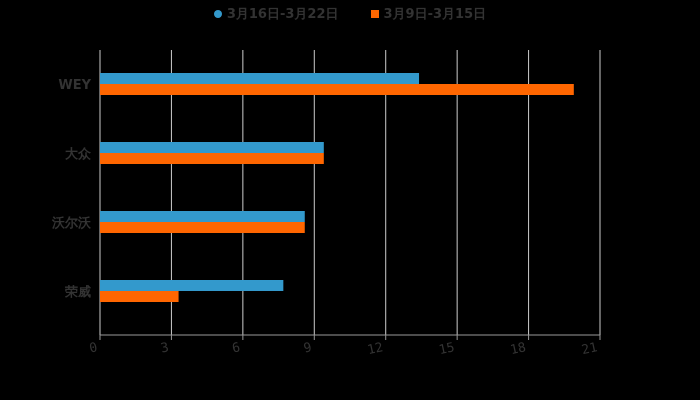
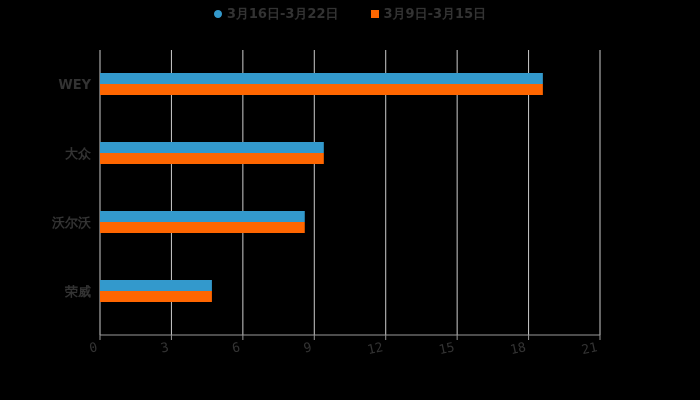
3月16日-3月22日/WEY: 13.4 -> 18.6
3月9日-3月15日/WEY: 19.9 -> 18.6
3月16日-3月22日/荣威: 7.7 -> 4.7
3月9日-3月15日/荣威: 3.3 -> 4.7
